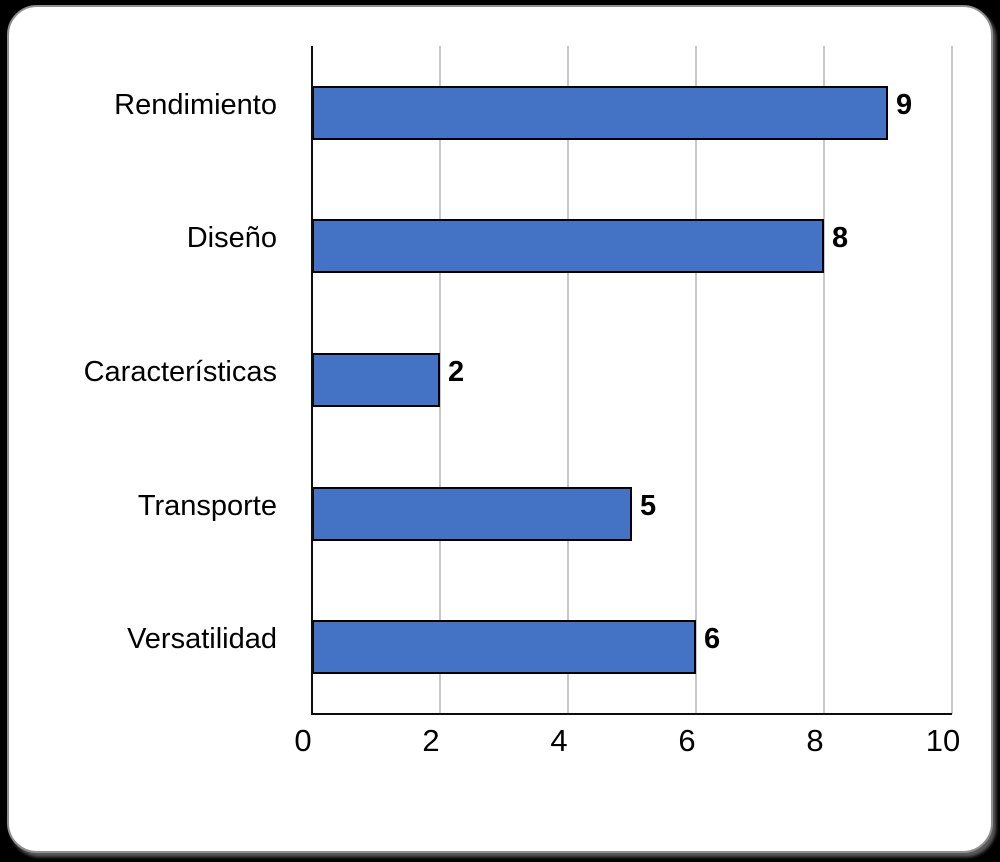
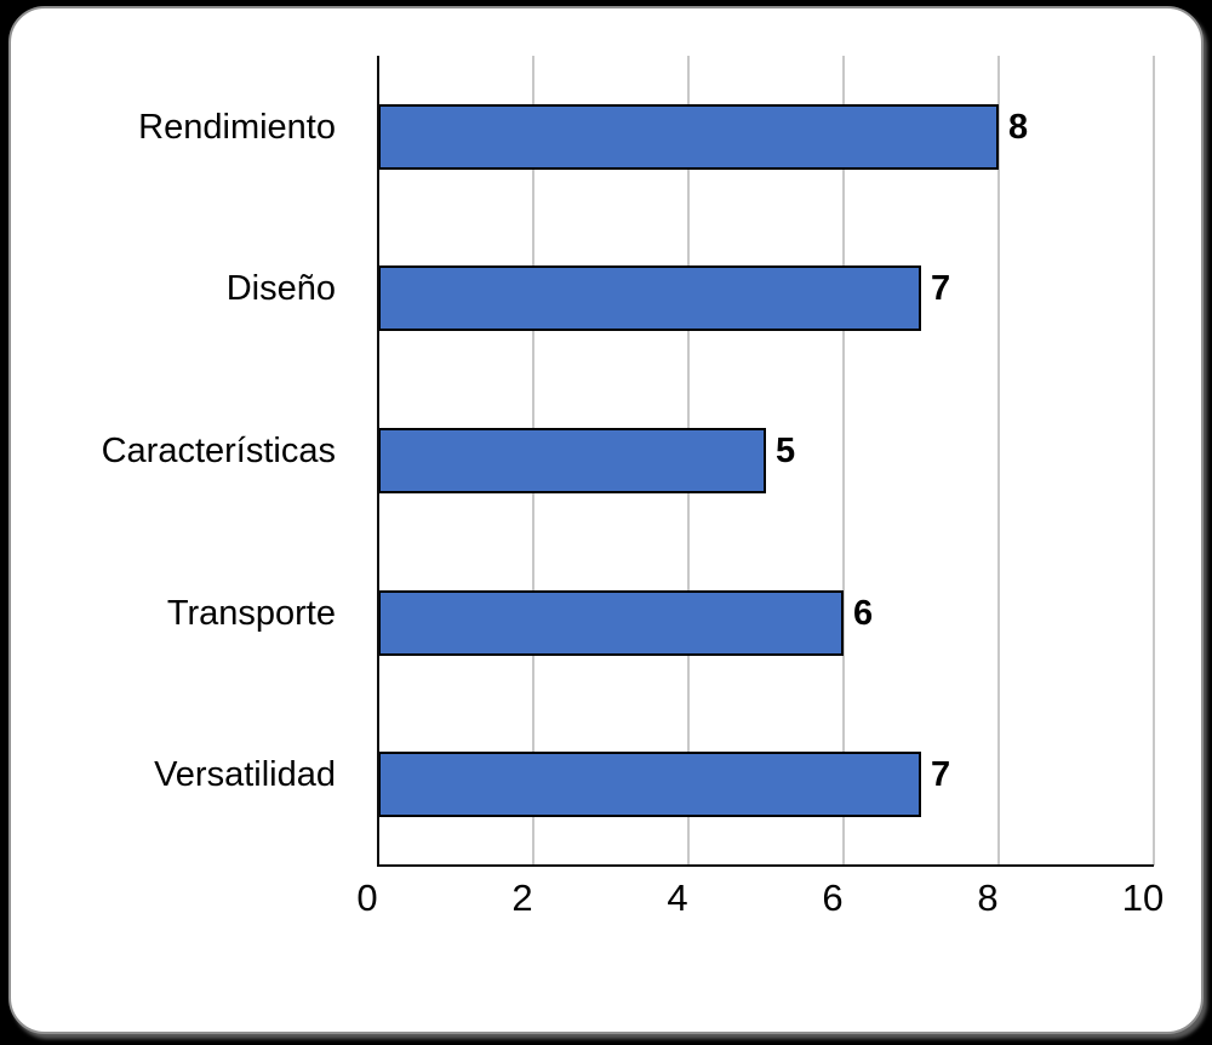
Rendimiento: 9 -> 8
Diseño: 8 -> 7
Características: 2 -> 5
Transporte: 5 -> 6
Versatilidad: 6 -> 7
